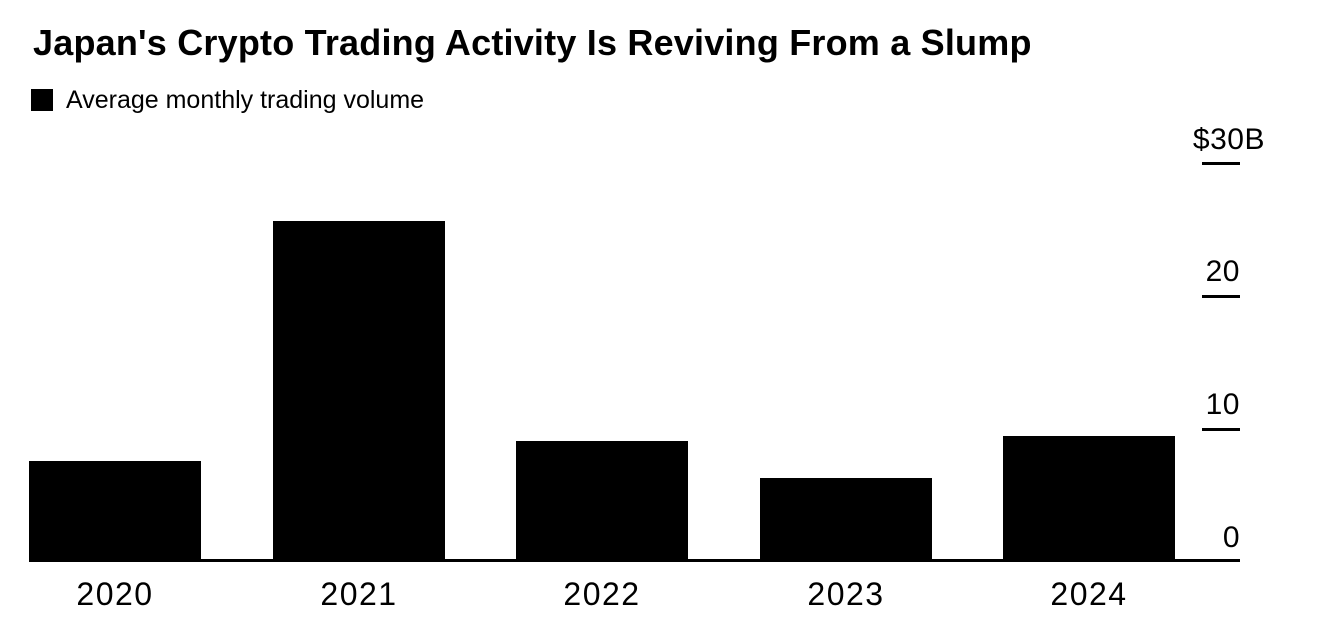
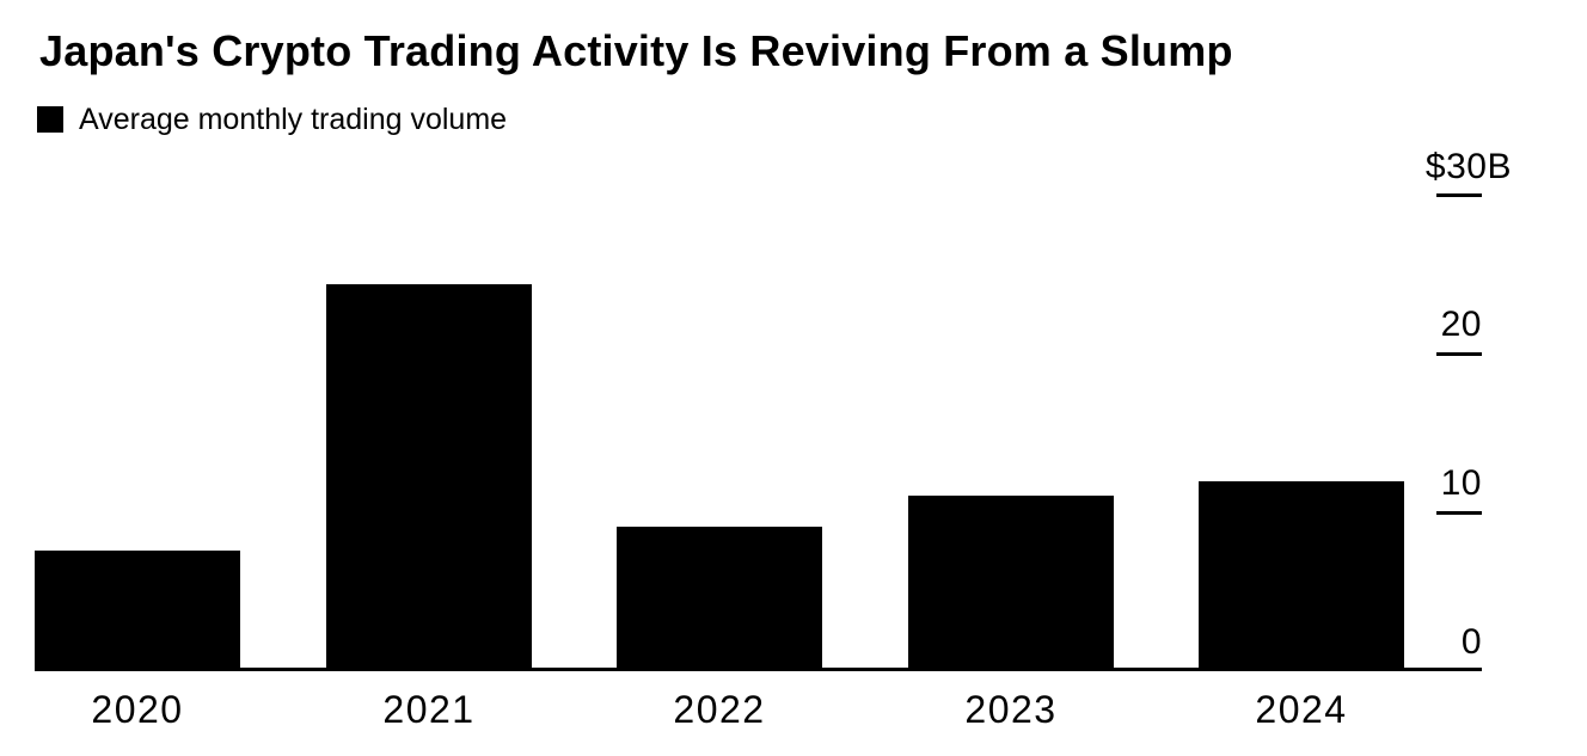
2021: 25.7 -> 24.4
2023: 6.3 -> 11.1
2024: 9.5 -> 12.0
